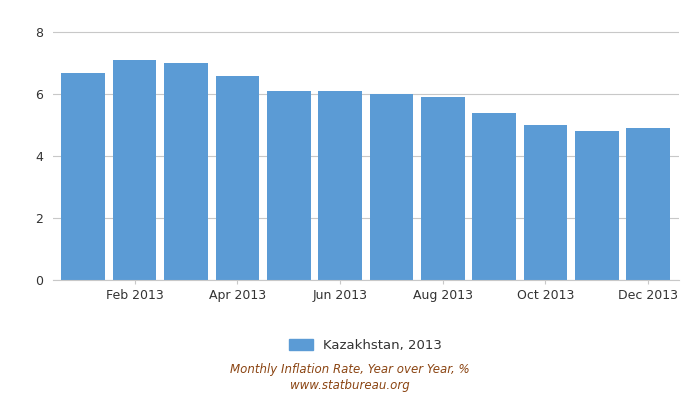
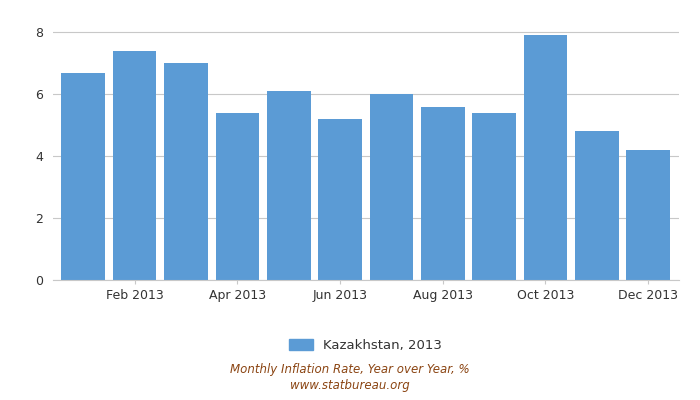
Feb 2013: 7.1 -> 7.4
Apr 2013: 6.6 -> 5.4
Jun 2013: 6.1 -> 5.2
Aug 2013: 5.9 -> 5.6
Oct 2013: 5.0 -> 7.9
Dec 2013: 4.9 -> 4.2
